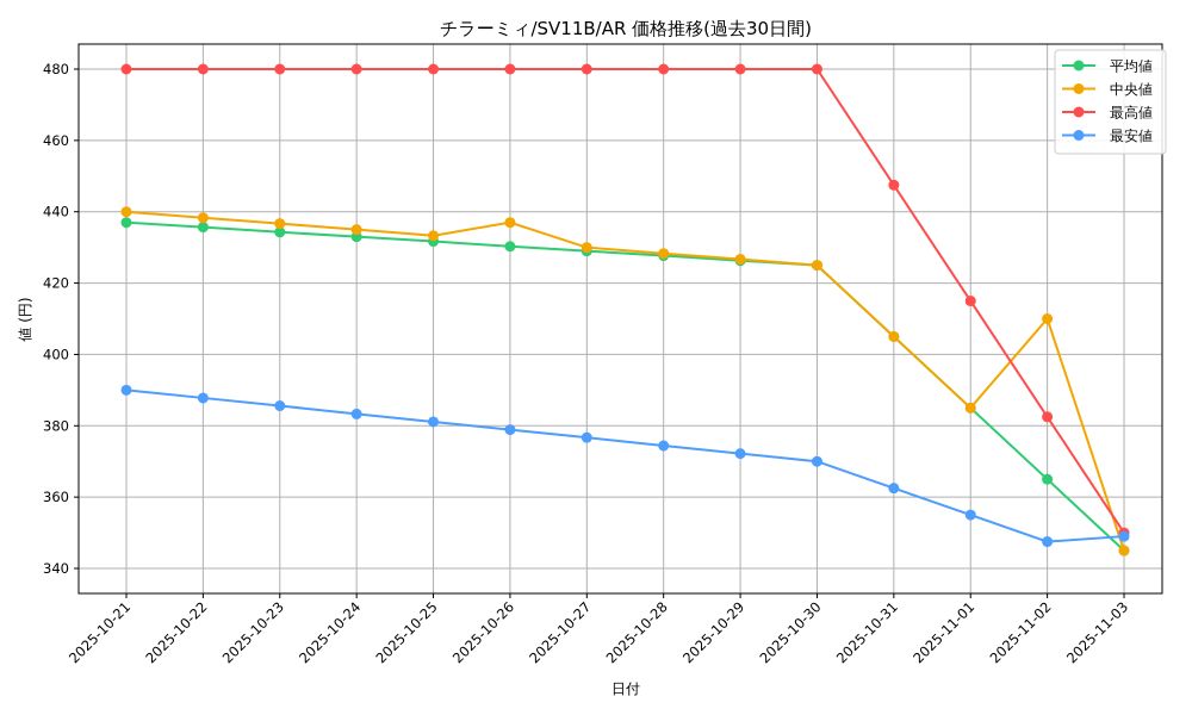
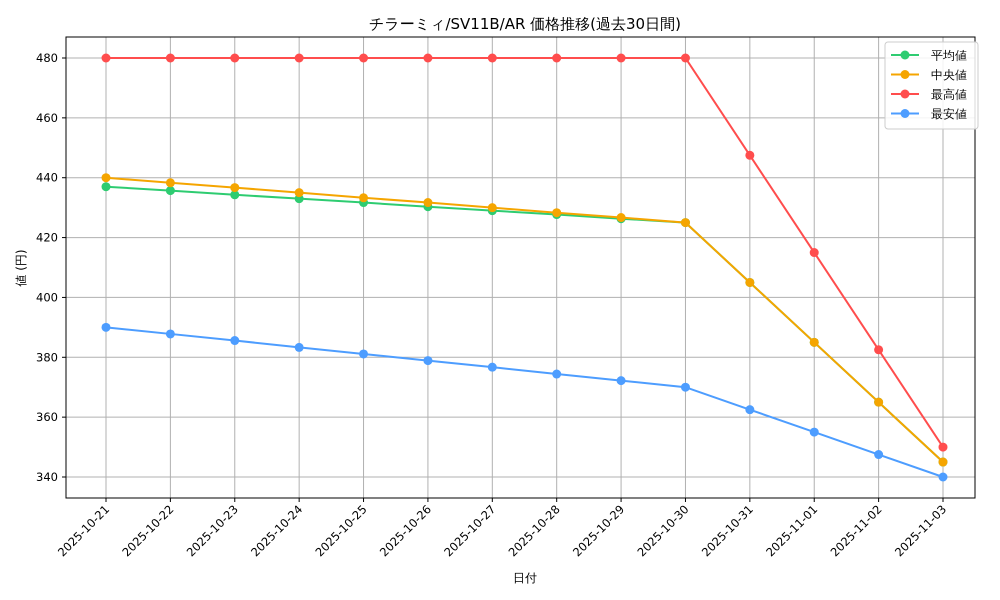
中央値/2025-10-26: 437 -> 432
中央値/2025-11-02: 410 -> 365
最安値/2025-11-03: 349 -> 340
